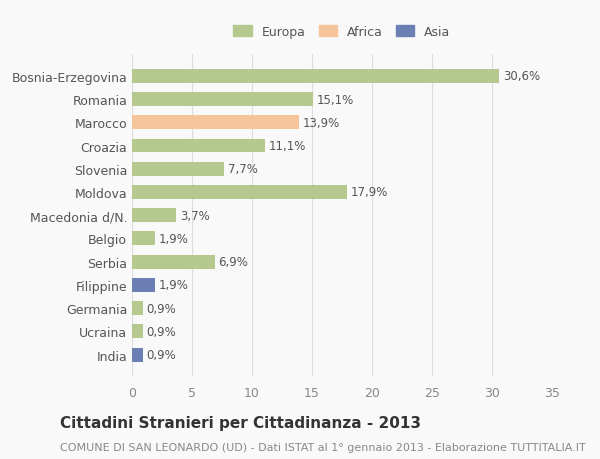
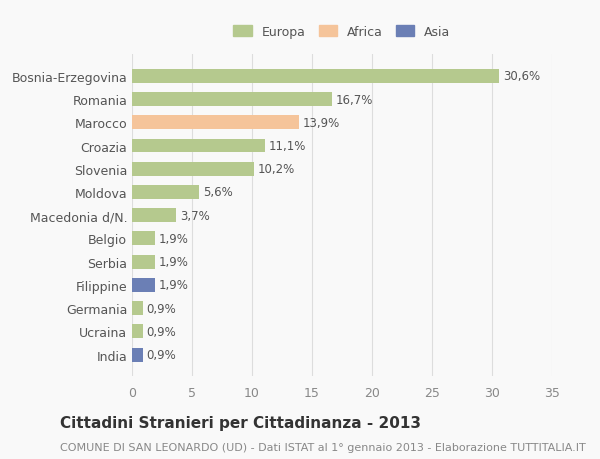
Romania: 15,1% -> 16,7%
Slovenia: 7,7% -> 10,2%
Moldova: 17,9% -> 5,6%
Serbia: 6,9% -> 1,9%
